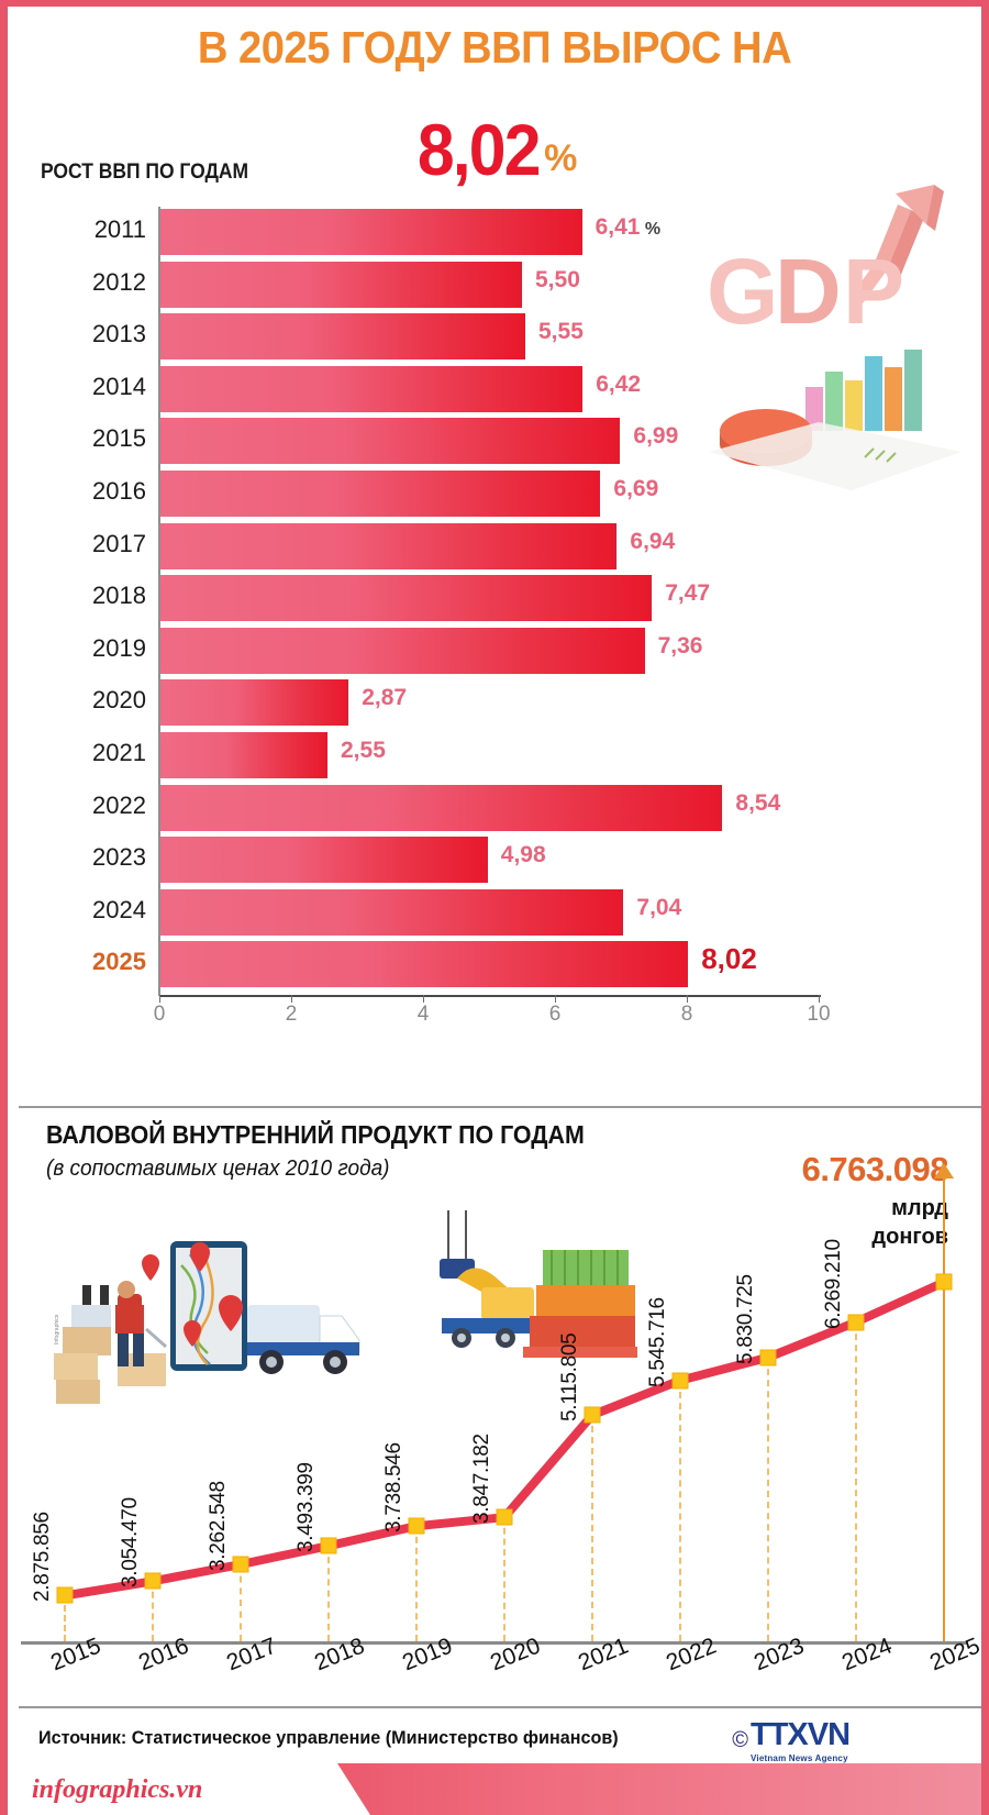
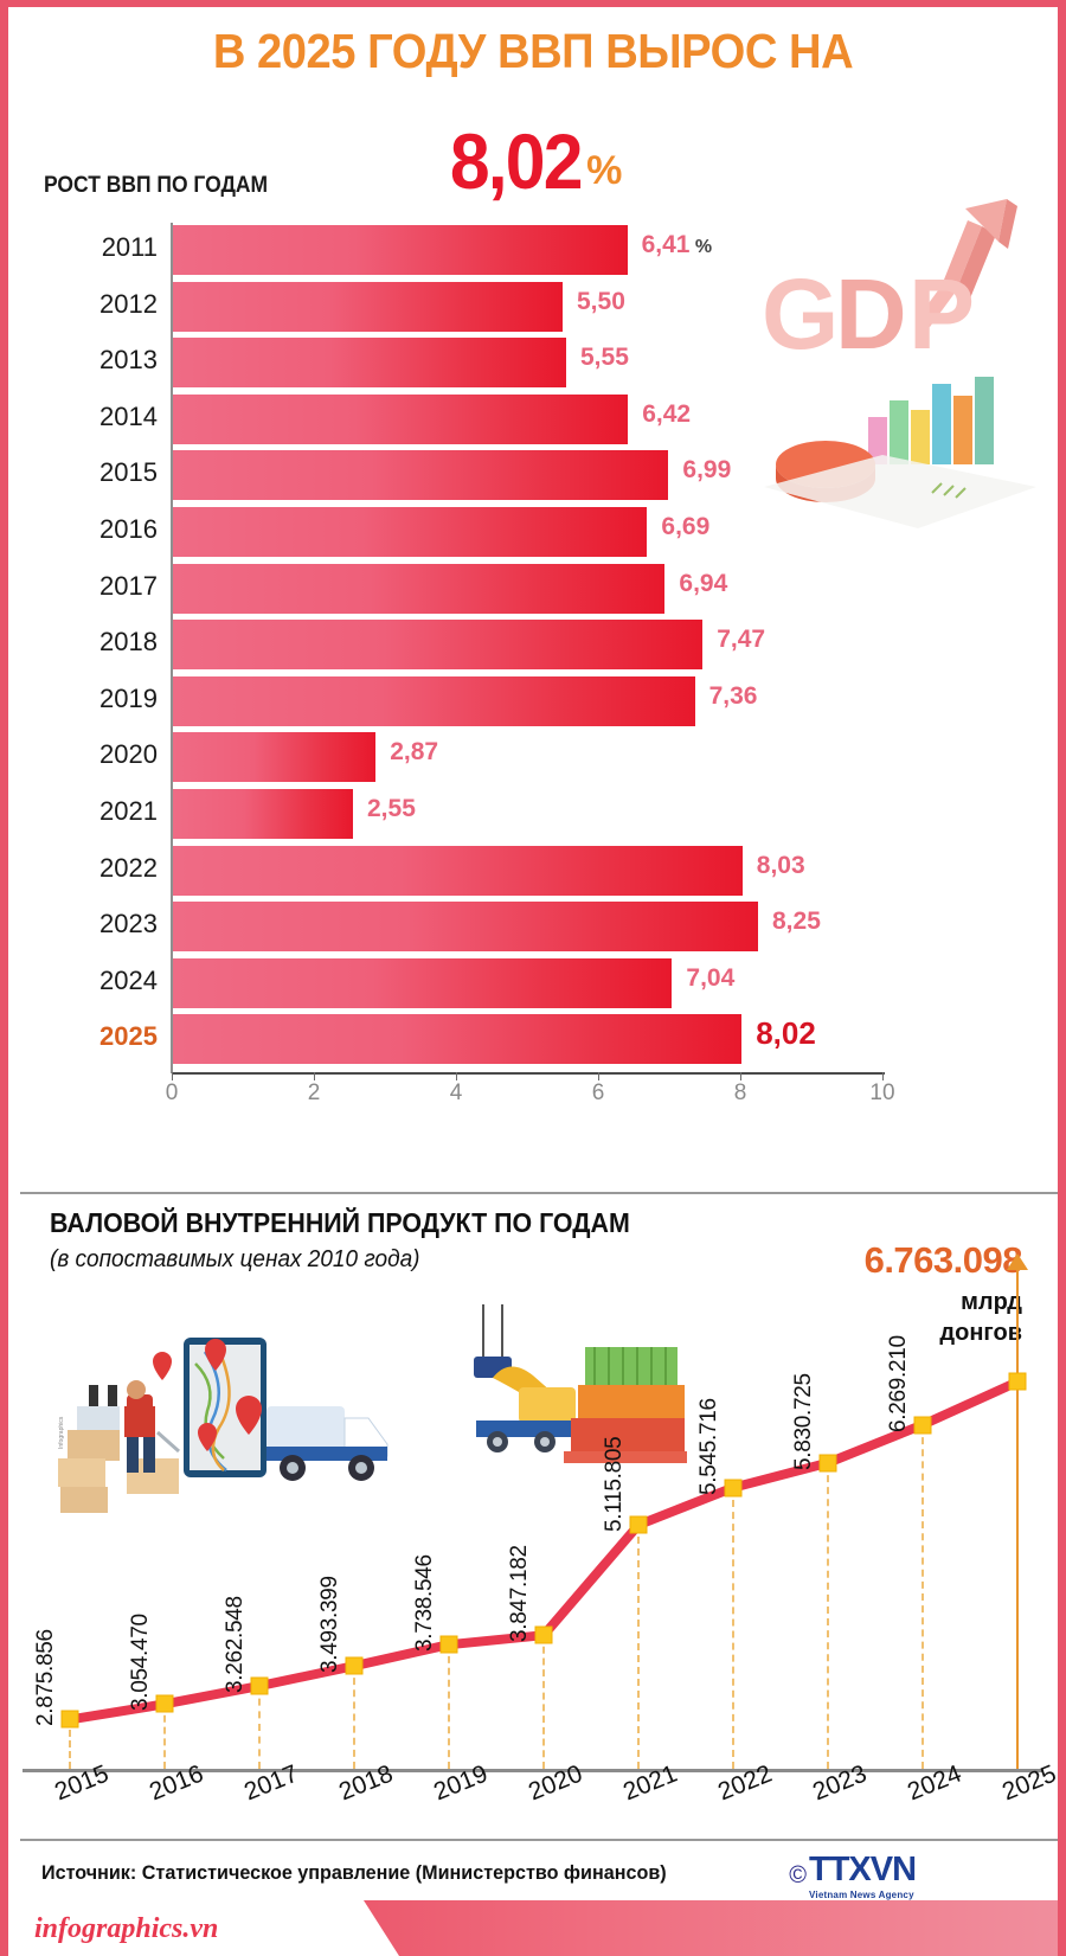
РОСТ ВВП ПО ГОДАМ/2022: 8,54 -> 8,03
РОСТ ВВП ПО ГОДАМ/2023: 4,98 -> 8,25
